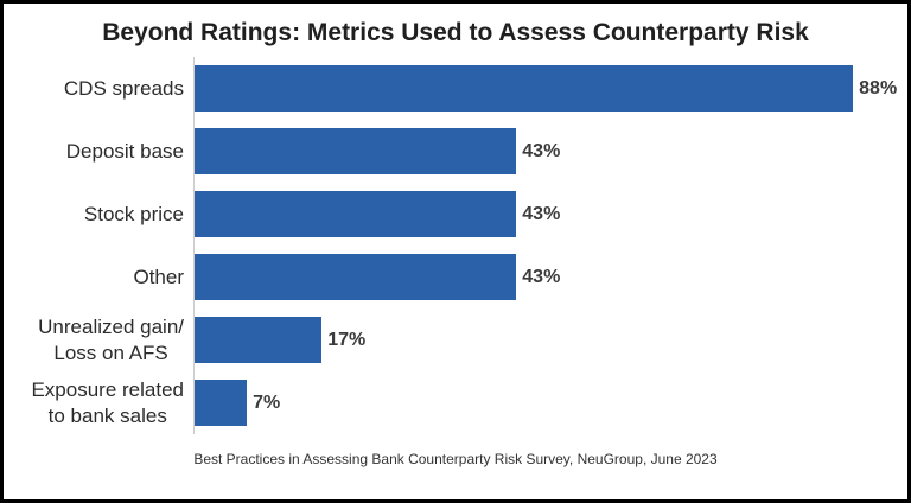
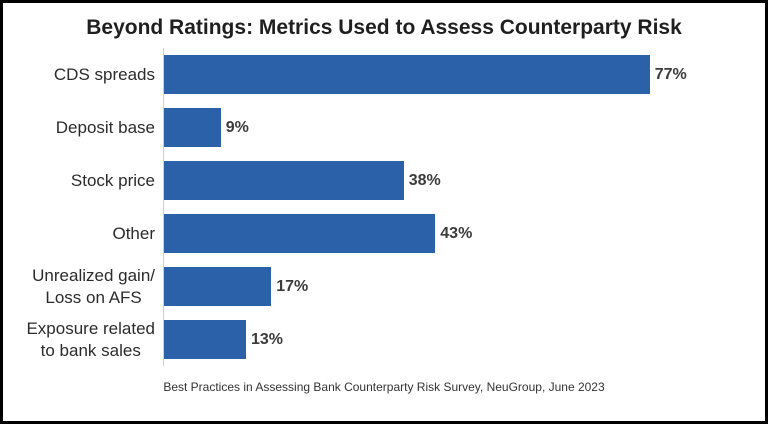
CDS spreads: 88% -> 77%
Deposit base: 43% -> 9%
Stock price: 43% -> 38%
Exposure related to bank sales: 7% -> 13%
